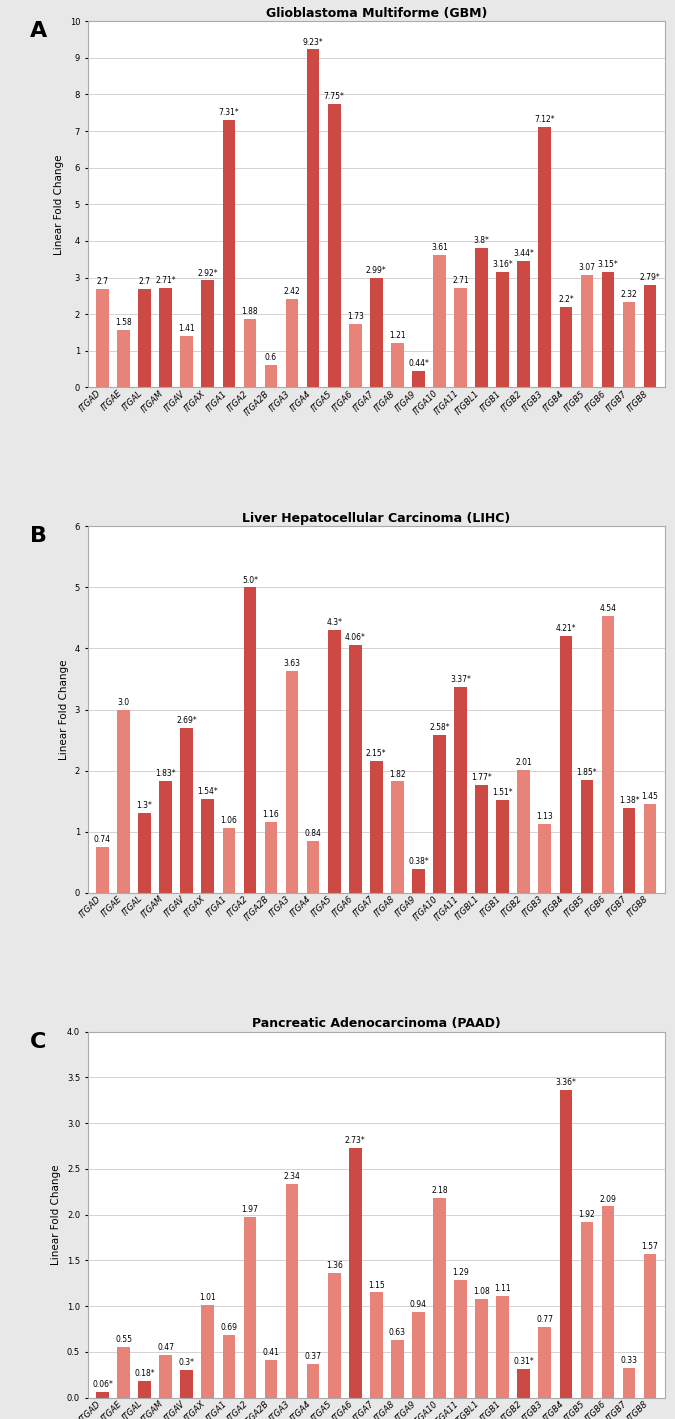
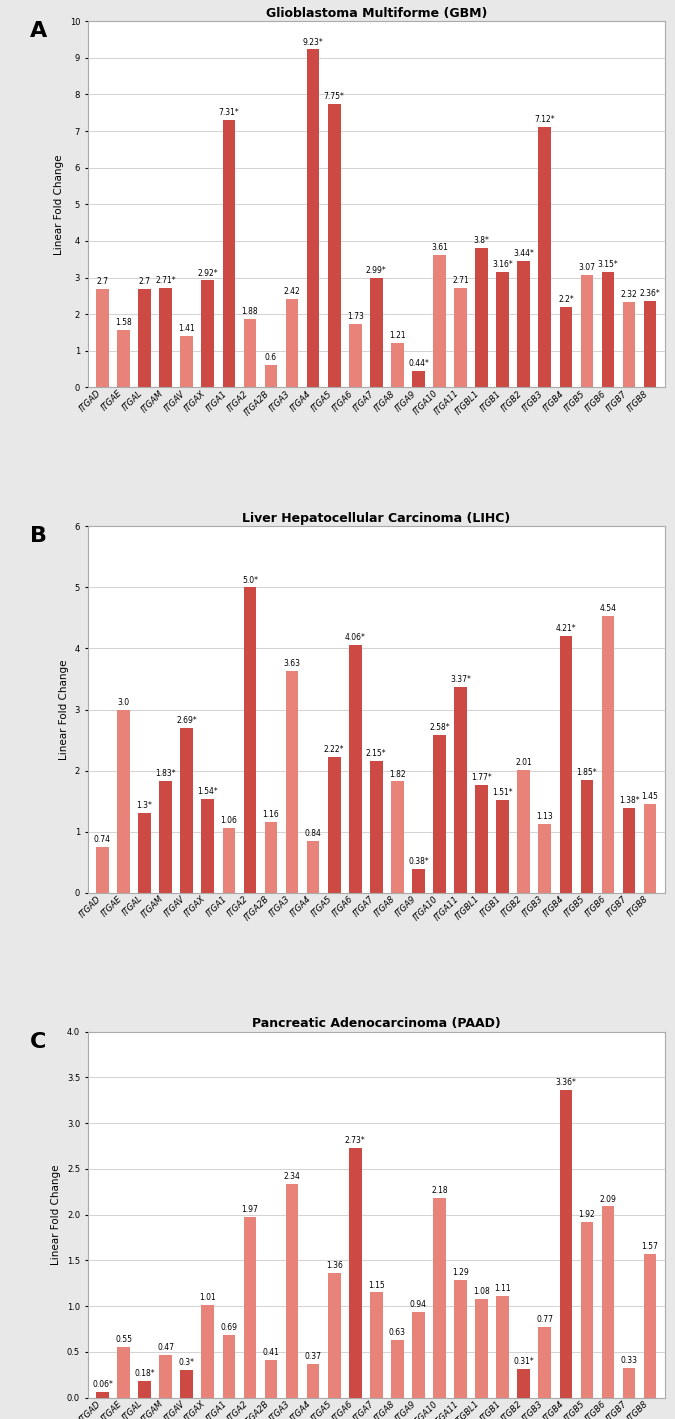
Glioblastoma Multiforme (GBM)/ITGB8: 2.79* -> 2.36*
Liver Hepatocellular Carcinoma (LIHC)/ITGA5: 4.3* -> 2.22*
